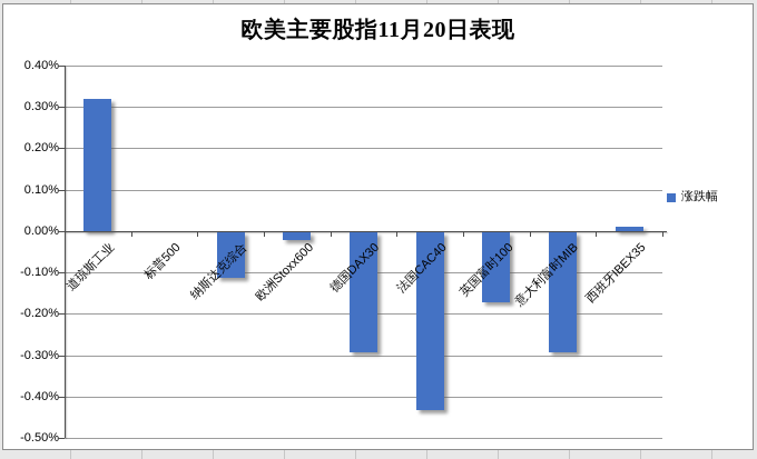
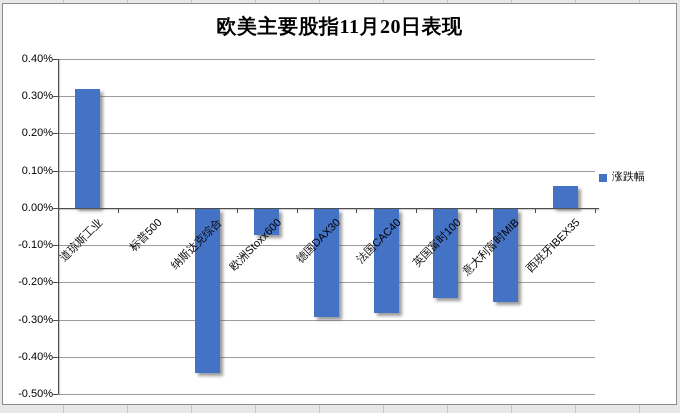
纳斯达克综合: -0.11% -> -0.44%
欧洲Stoxx600: -0.02% -> -0.07%
法国CAC40: -0.43% -> -0.28%
英国富时100: -0.17% -> -0.24%
意大利富时MIB: -0.29% -> -0.25%
西班牙IBEX35: 0.01% -> 0.06%
